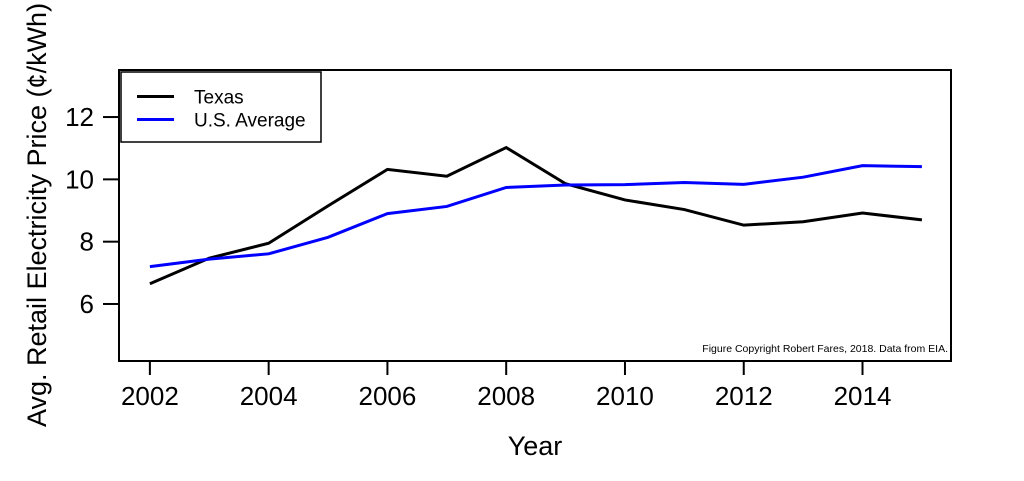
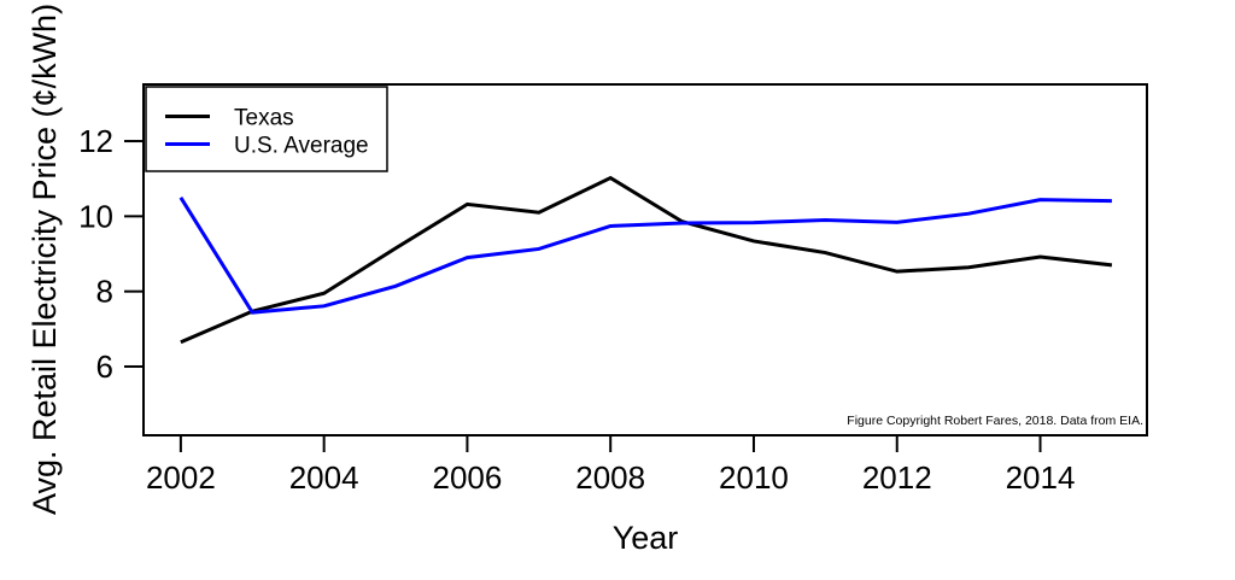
U.S. Average/2002: 7.2 -> 10.5
